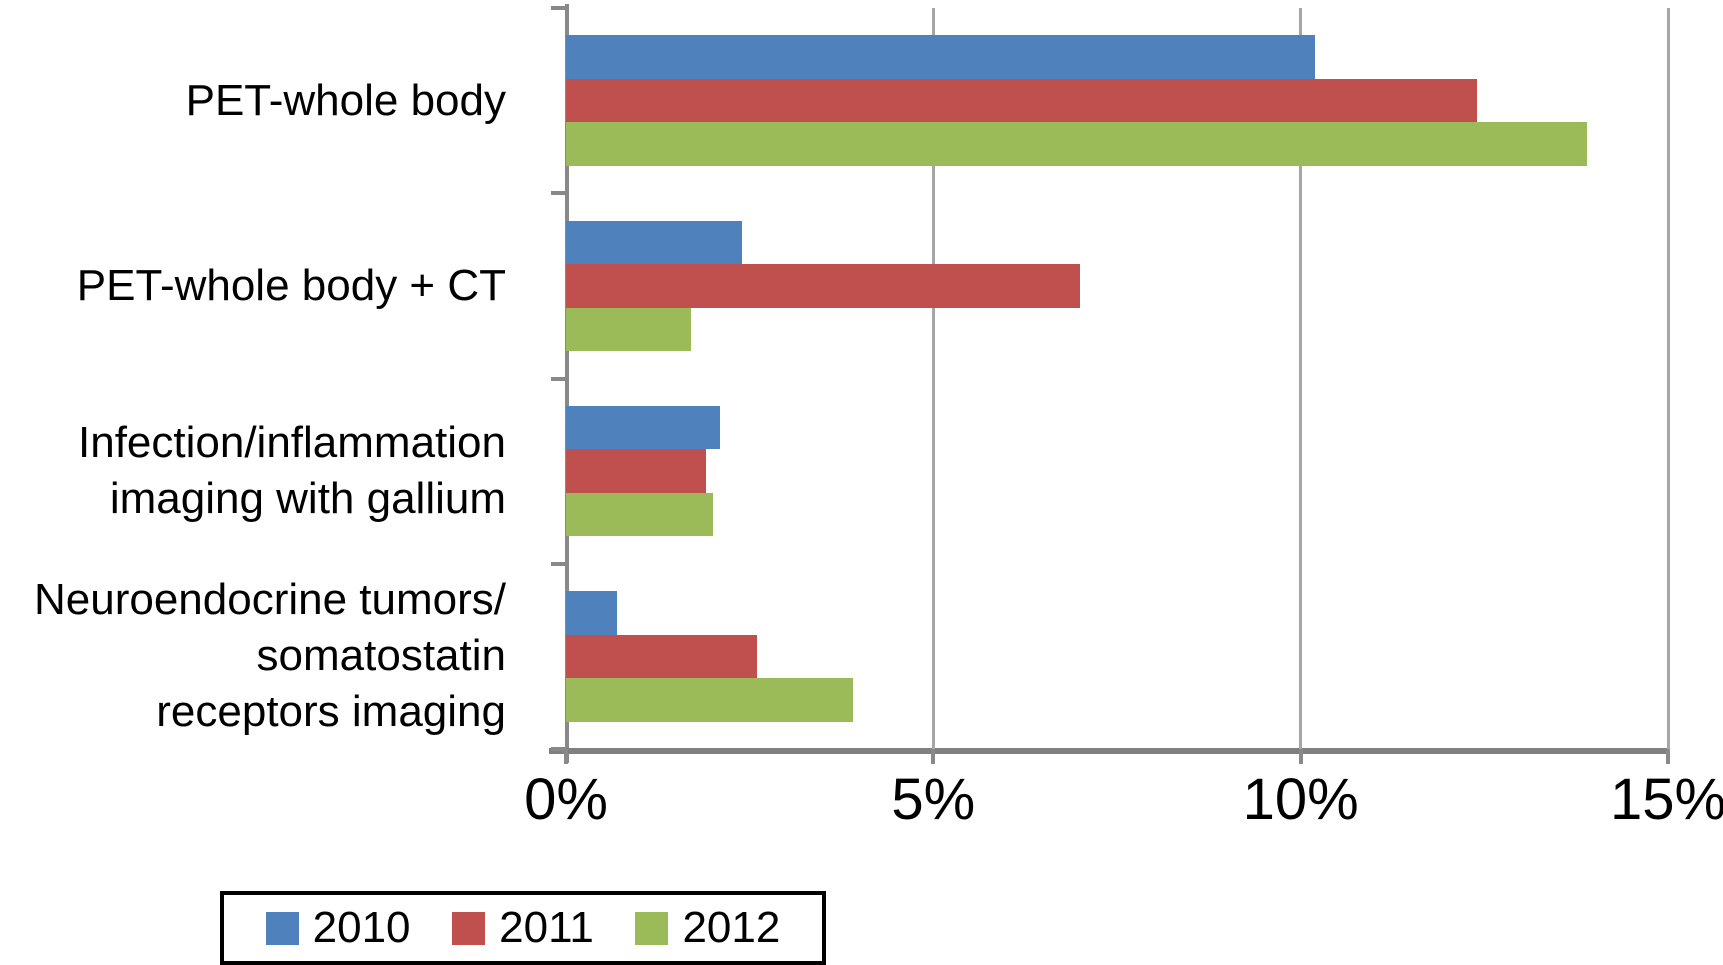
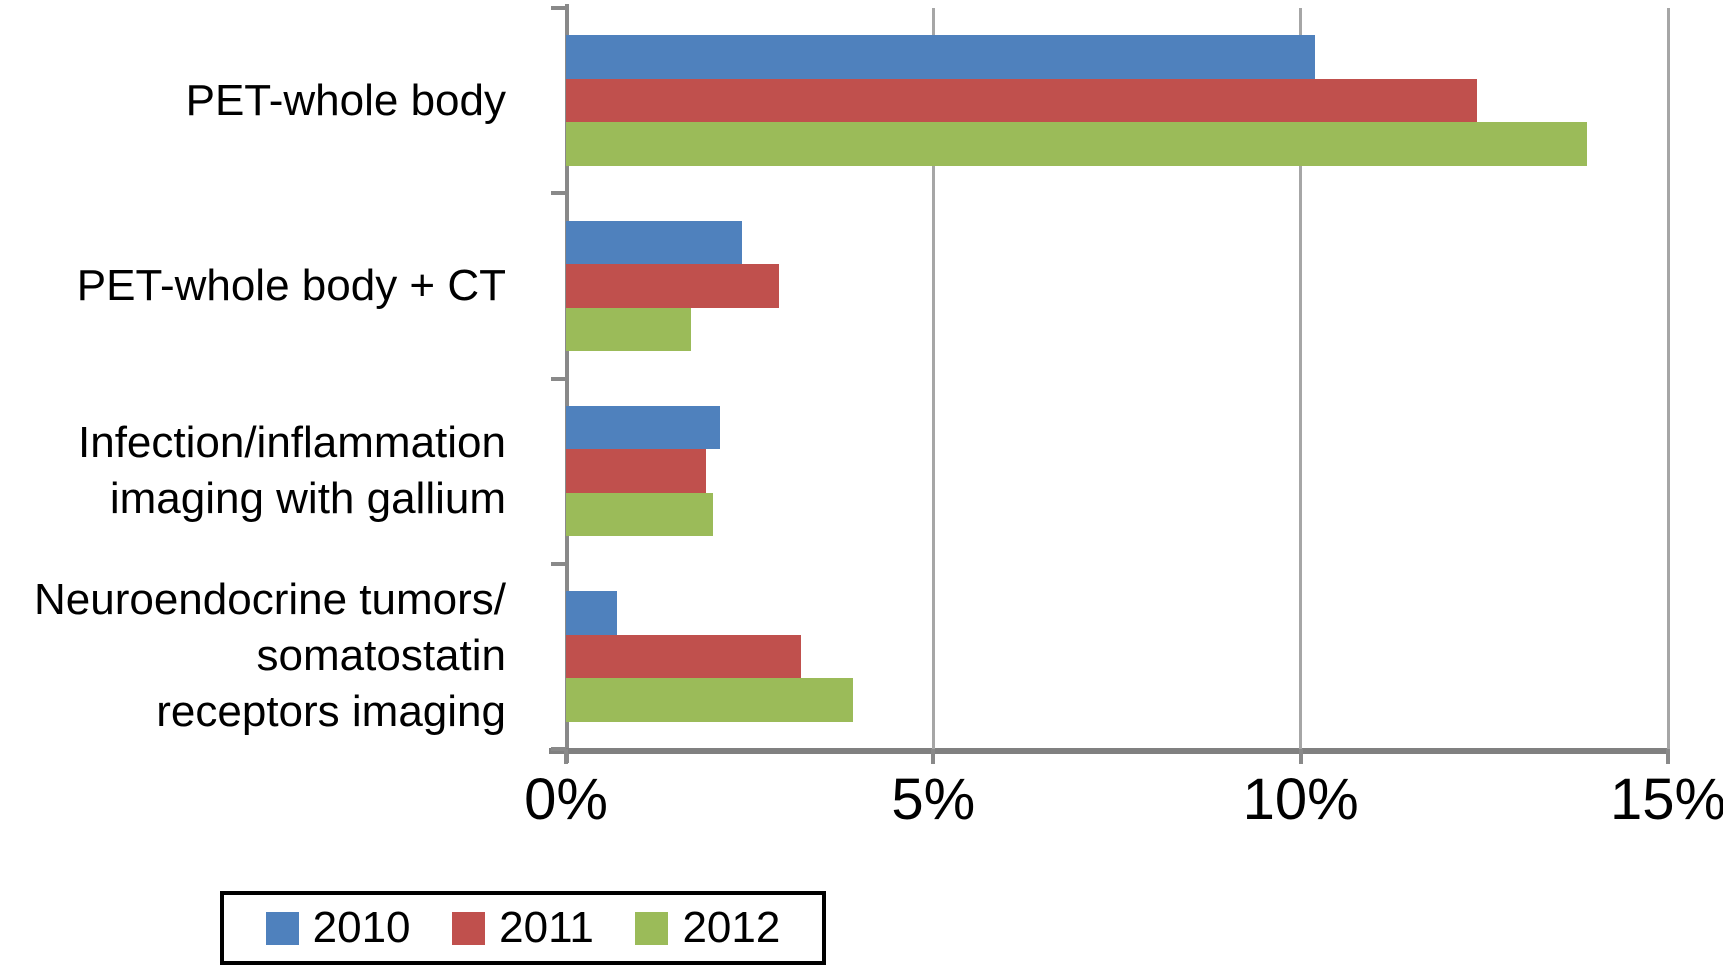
2011/PET-whole body + CT: 7.0% -> 2.9%
2011/Neuroendocrine tumors/ somatostatin receptors imaging: 2.6% -> 3.2%
